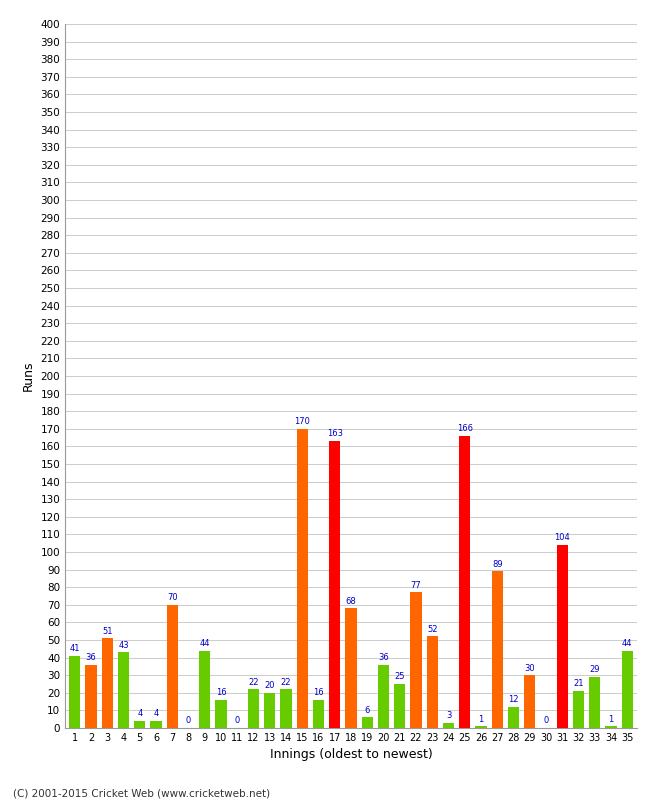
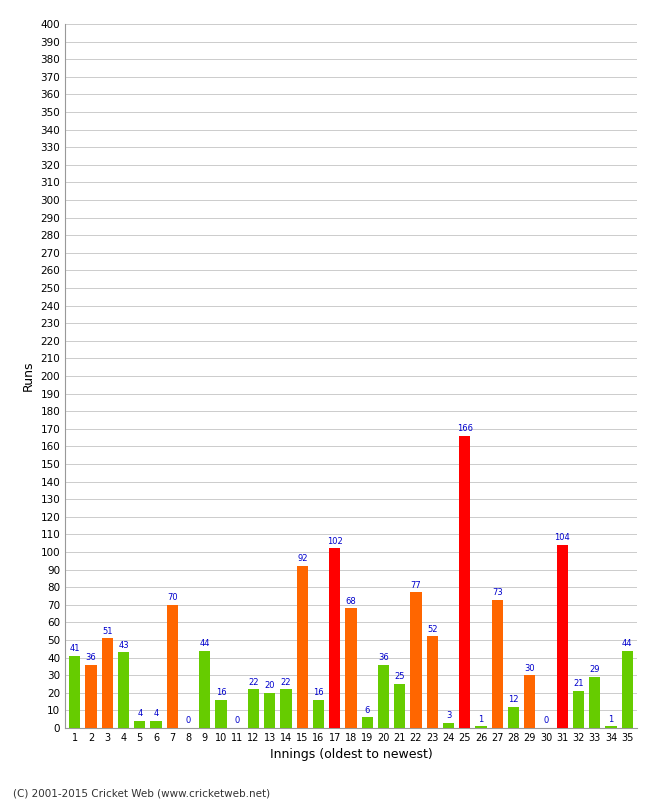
15: 170 -> 92
17: 163 -> 102
27: 89 -> 73
